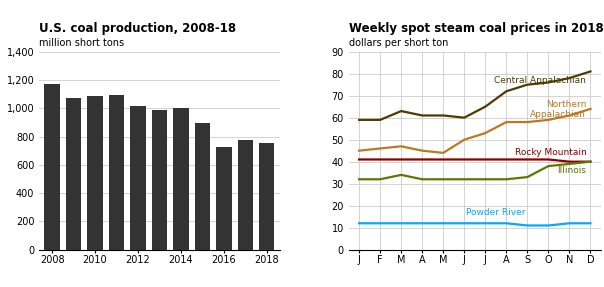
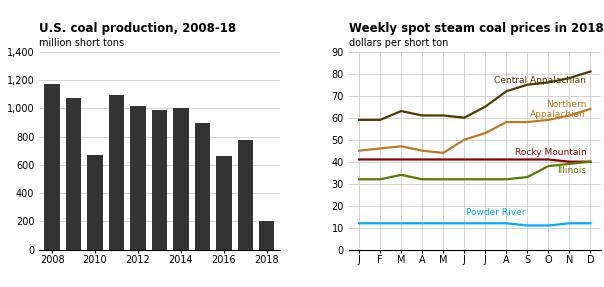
U.S. coal production, 2008-18/2010: 1,080 -> 670
U.S. coal production, 2008-18/2016: 730 -> 660
U.S. coal production, 2008-18/2018: 760 -> 200
